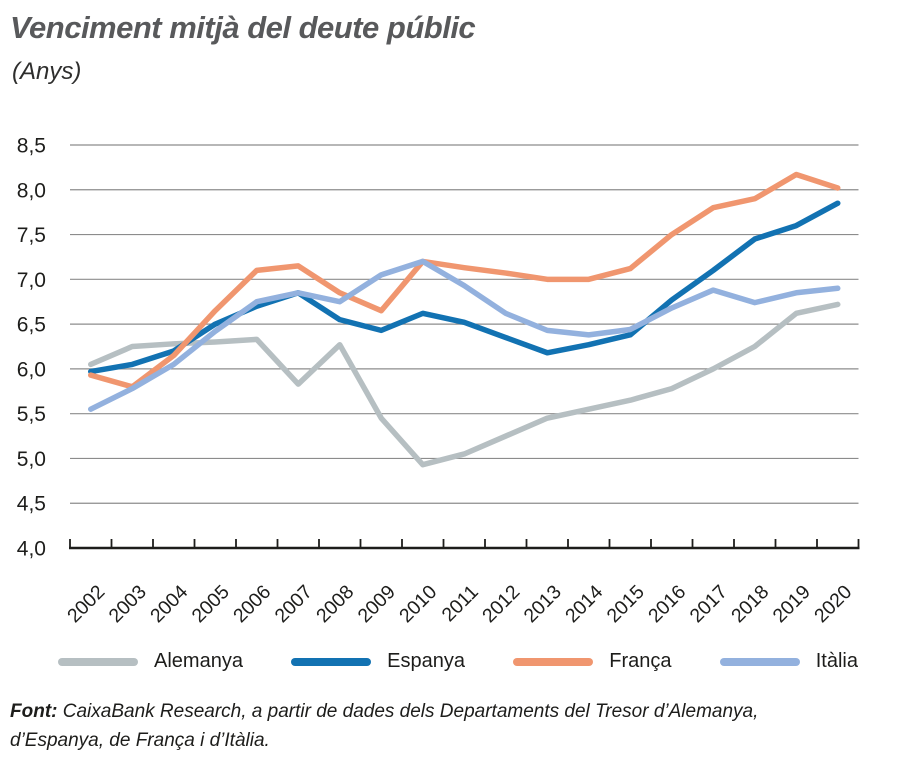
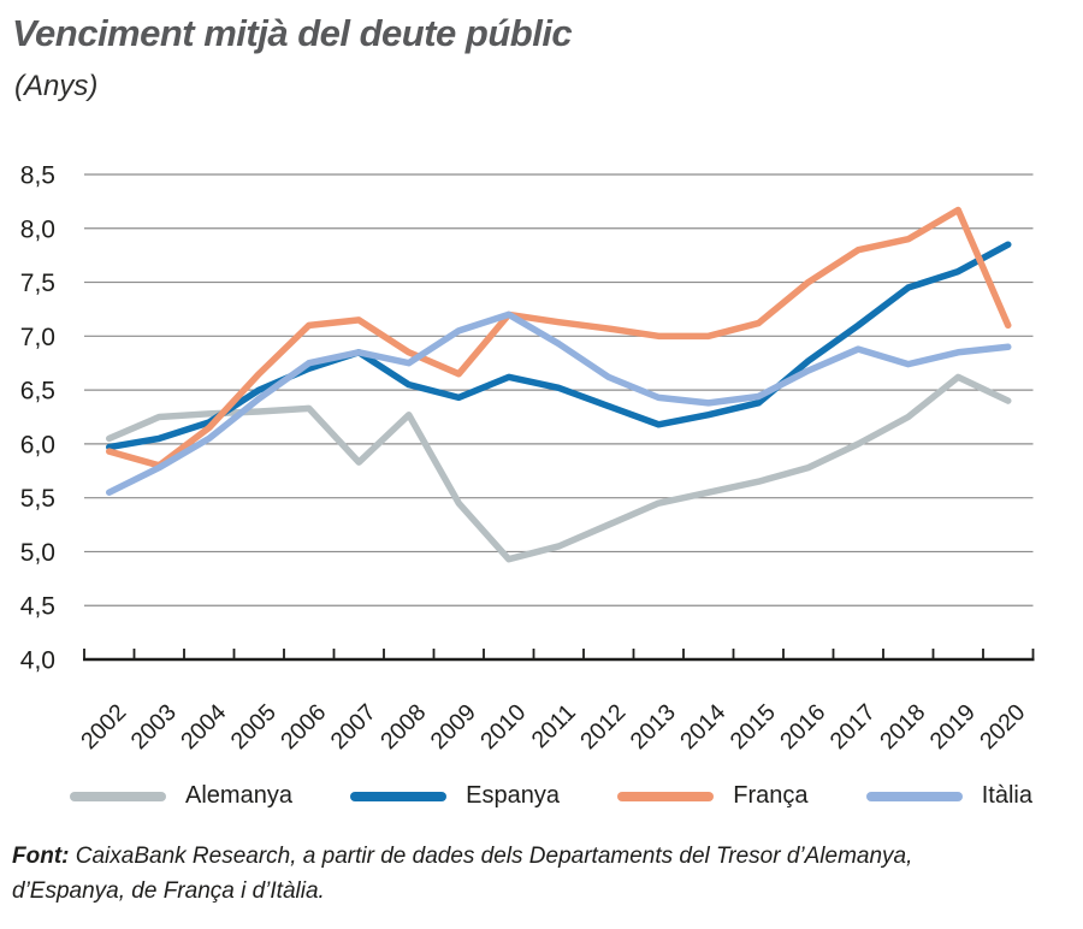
Alemanya/2020: 6,7 -> 6,4
França/2020: 8,0 -> 7,1
